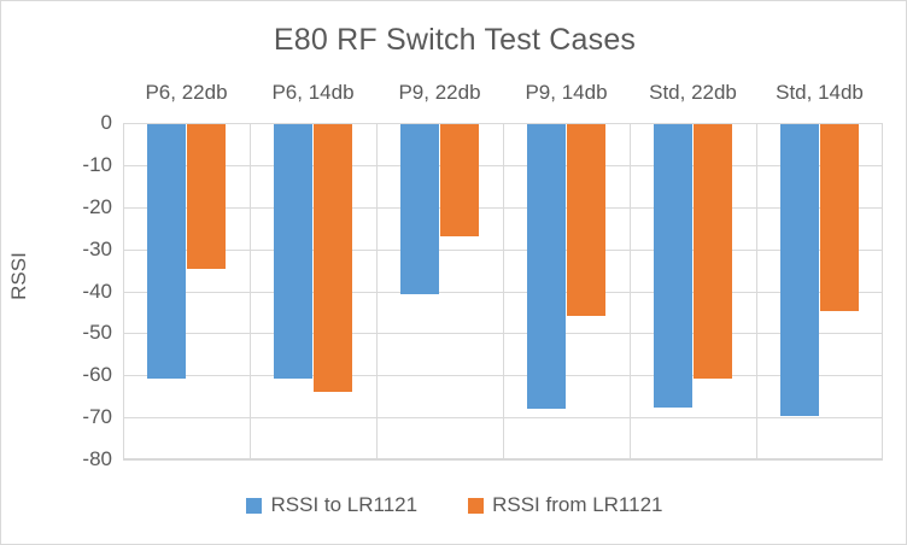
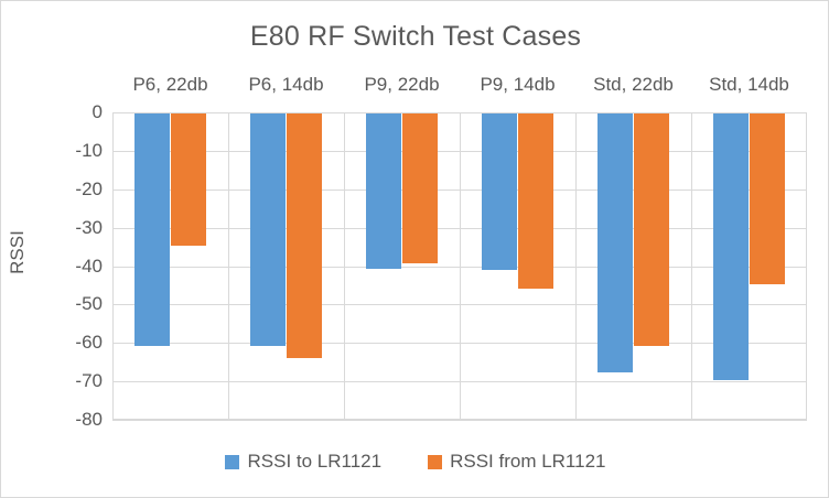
RSSI from LR1121/P9, 22db: -27 -> -39
RSSI to LR1121/P9, 14db: -68 -> -41
